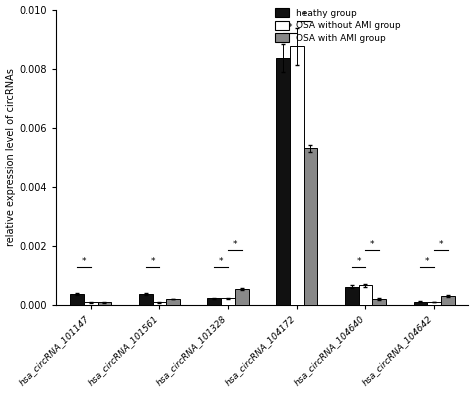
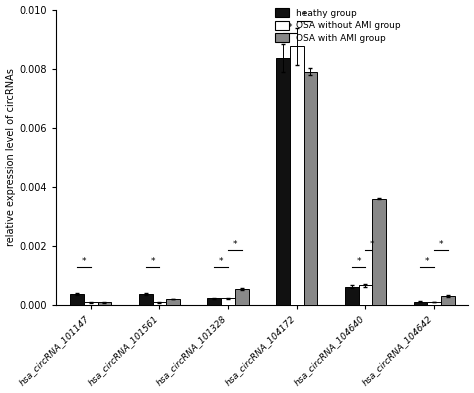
OSA with AMI group/hsa_circRNA_104172: 0.00530 -> 0.00790
OSA with AMI group/hsa_circRNA_104640: 0.00020 -> 0.00360
